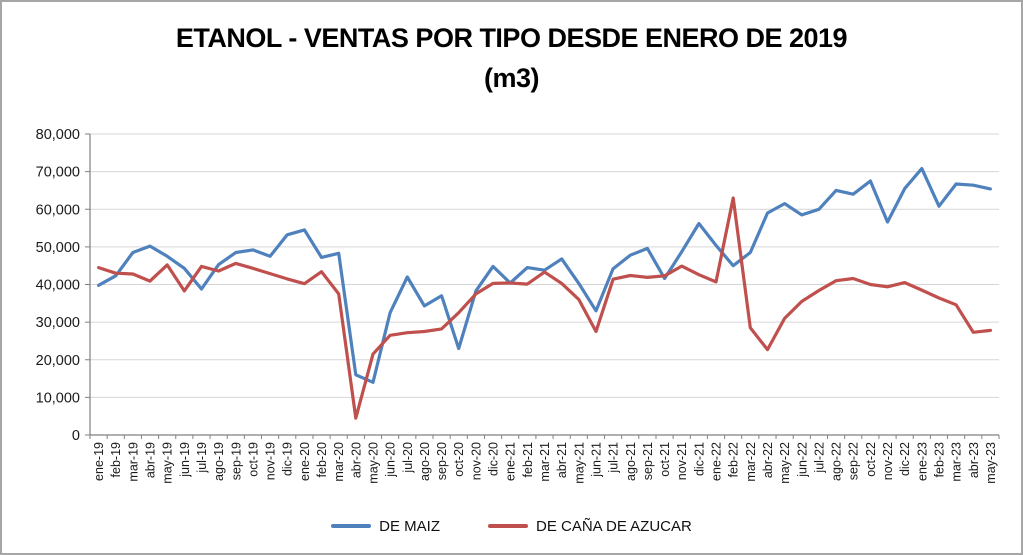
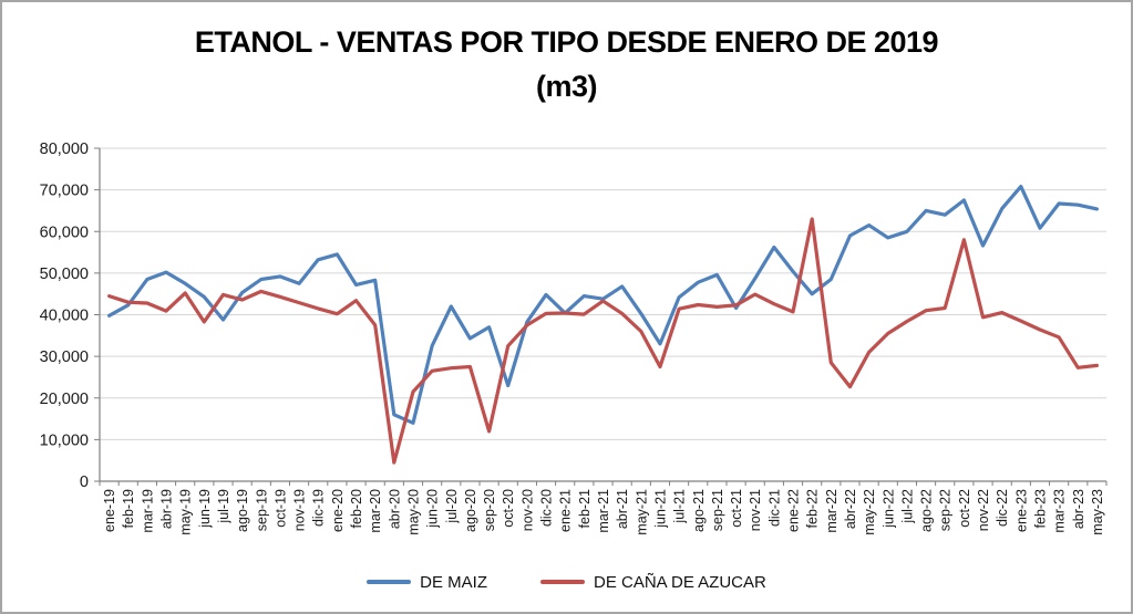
DE CAÑA DE AZUCAR/sep-20: 28000 -> 12000
DE CAÑA DE AZUCAR/oct-22: 40000 -> 58000
